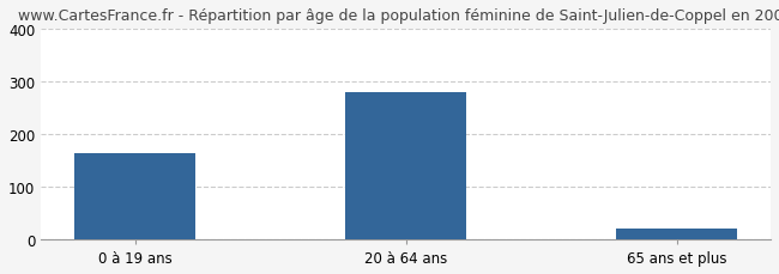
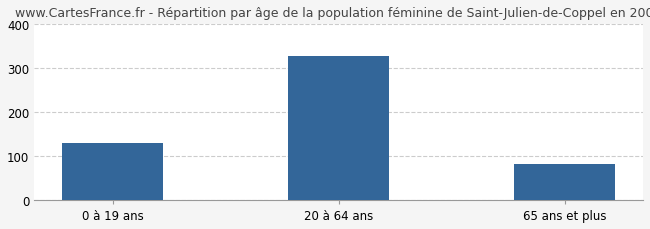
0 à 19 ans: 165 -> 130
20 à 64 ans: 280 -> 328
65 ans et plus: 20 -> 83
